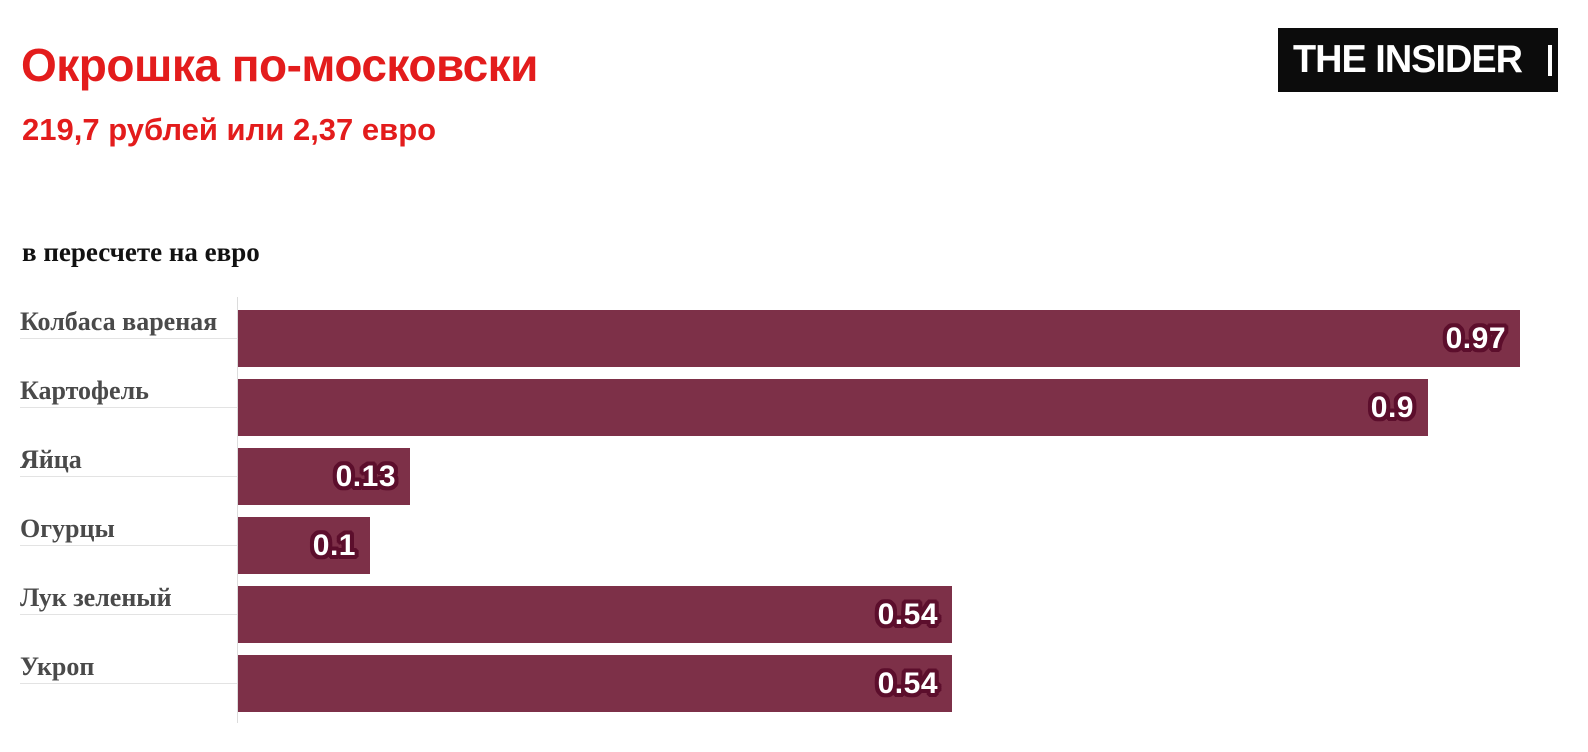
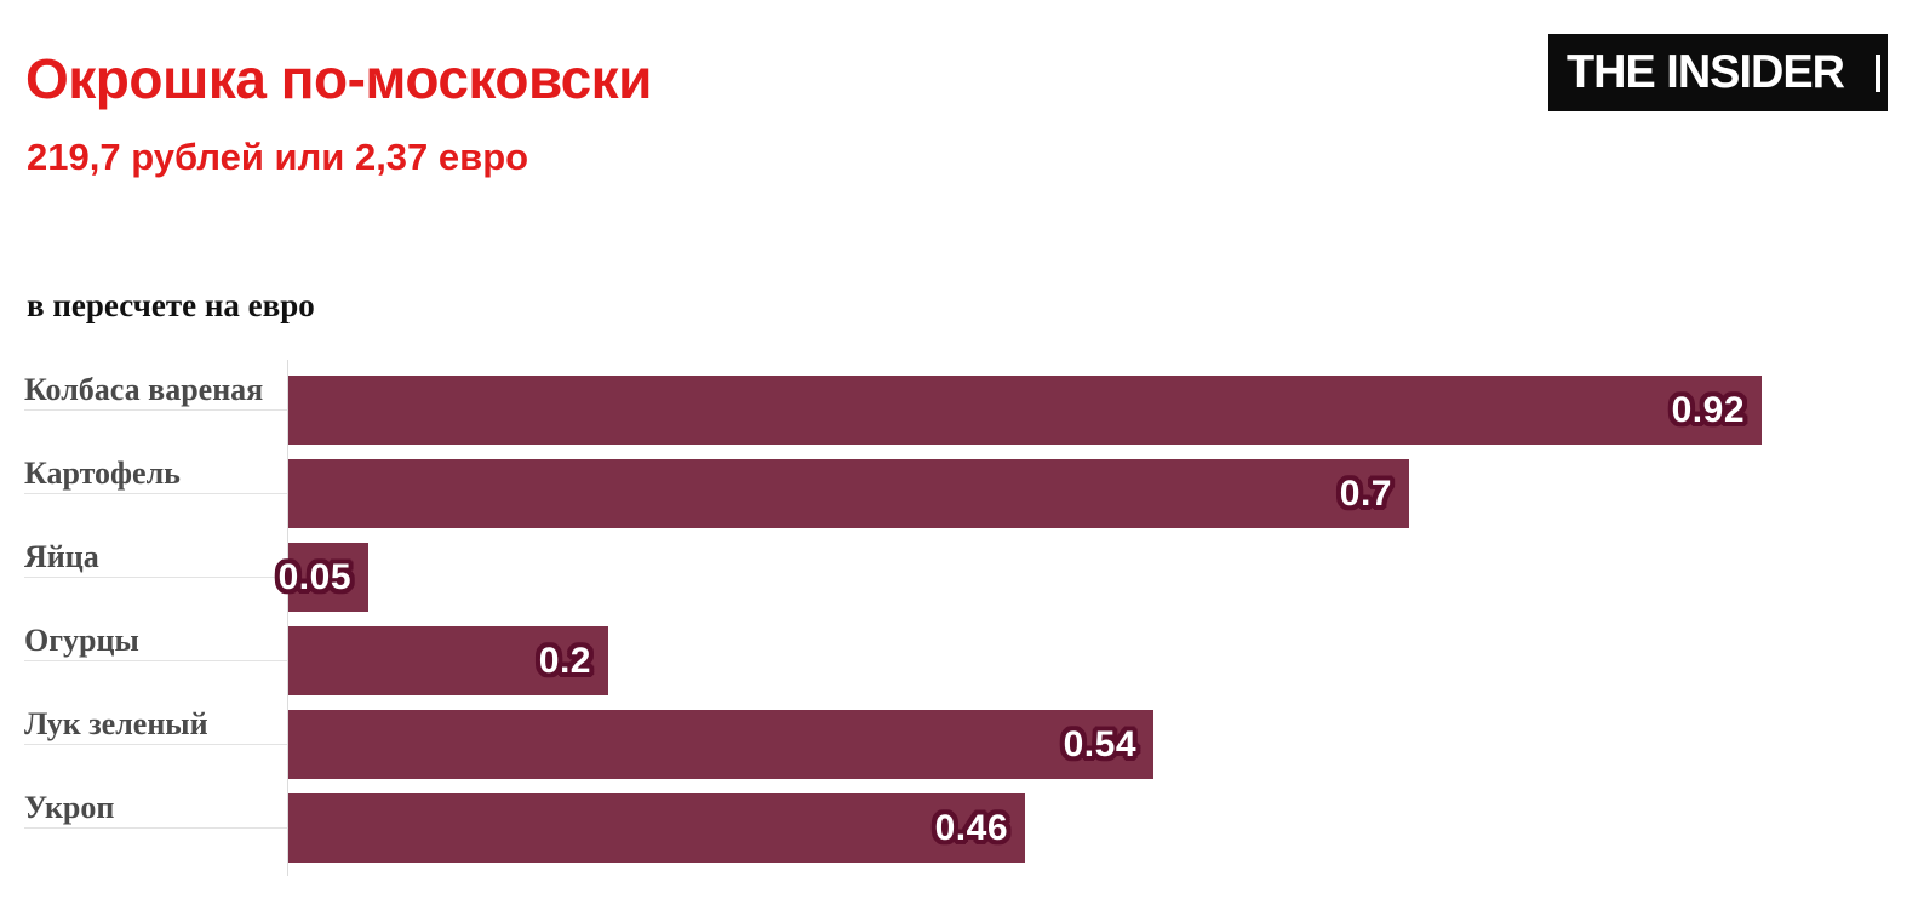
Колбаса вареная: 0.97 -> 0.92
Картофель: 0.9 -> 0.7
Яйца: 0.13 -> 0.05
Огурцы: 0.1 -> 0.2
Укроп: 0.54 -> 0.46
